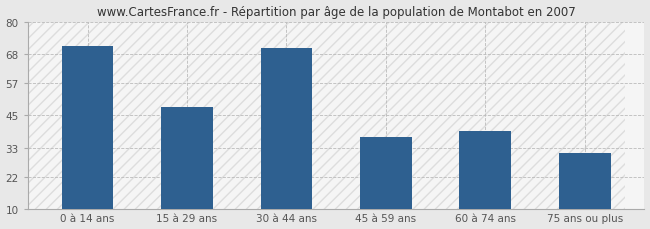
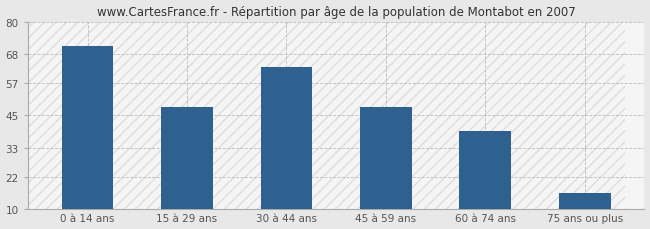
30 à 44 ans: 70 -> 63
45 à 59 ans: 37 -> 48
75 ans ou plus: 31 -> 16
